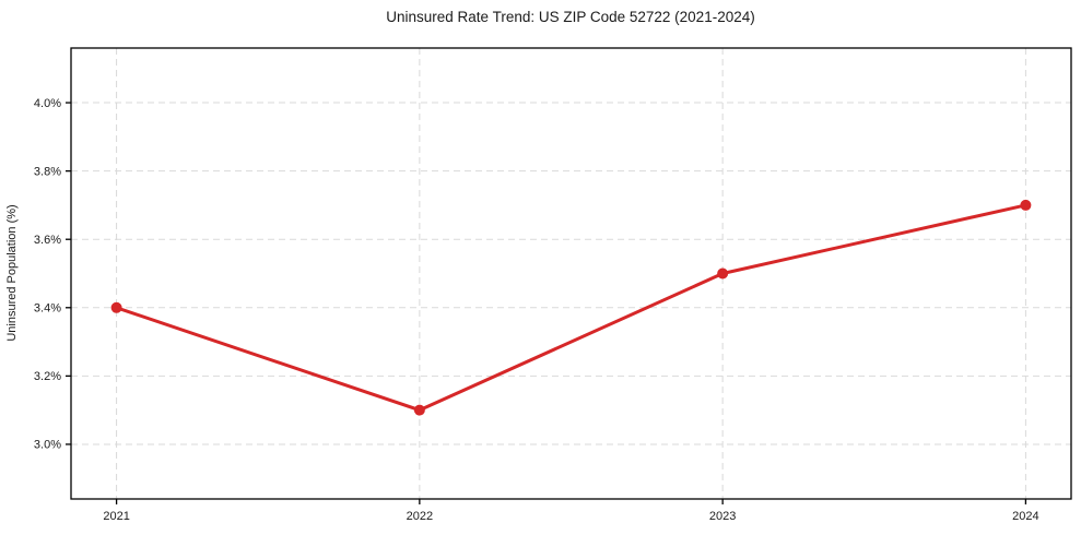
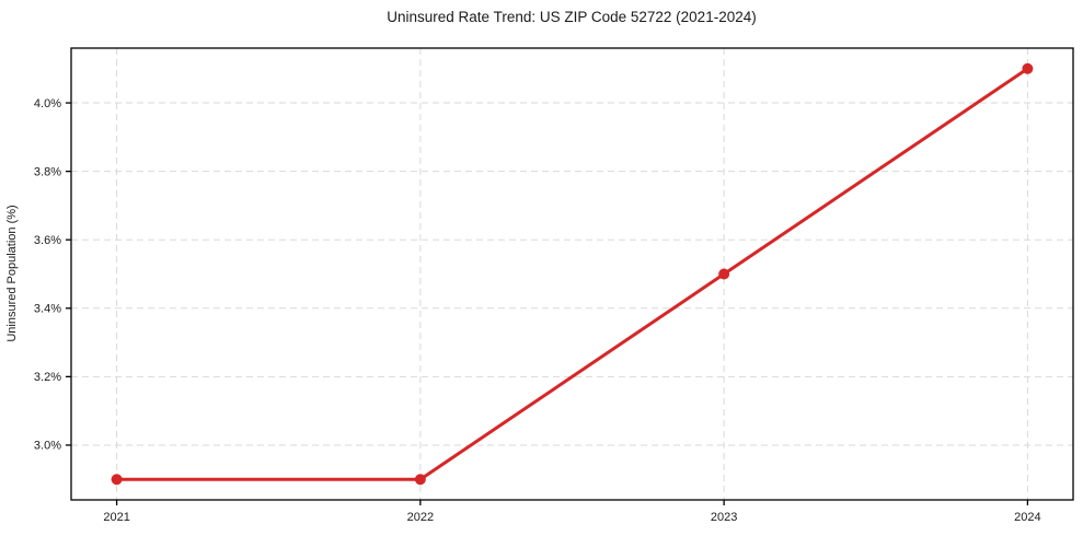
2021: 3.4% -> 2.9%
2022: 3.1% -> 2.9%
2024: 3.7% -> 4.1%
